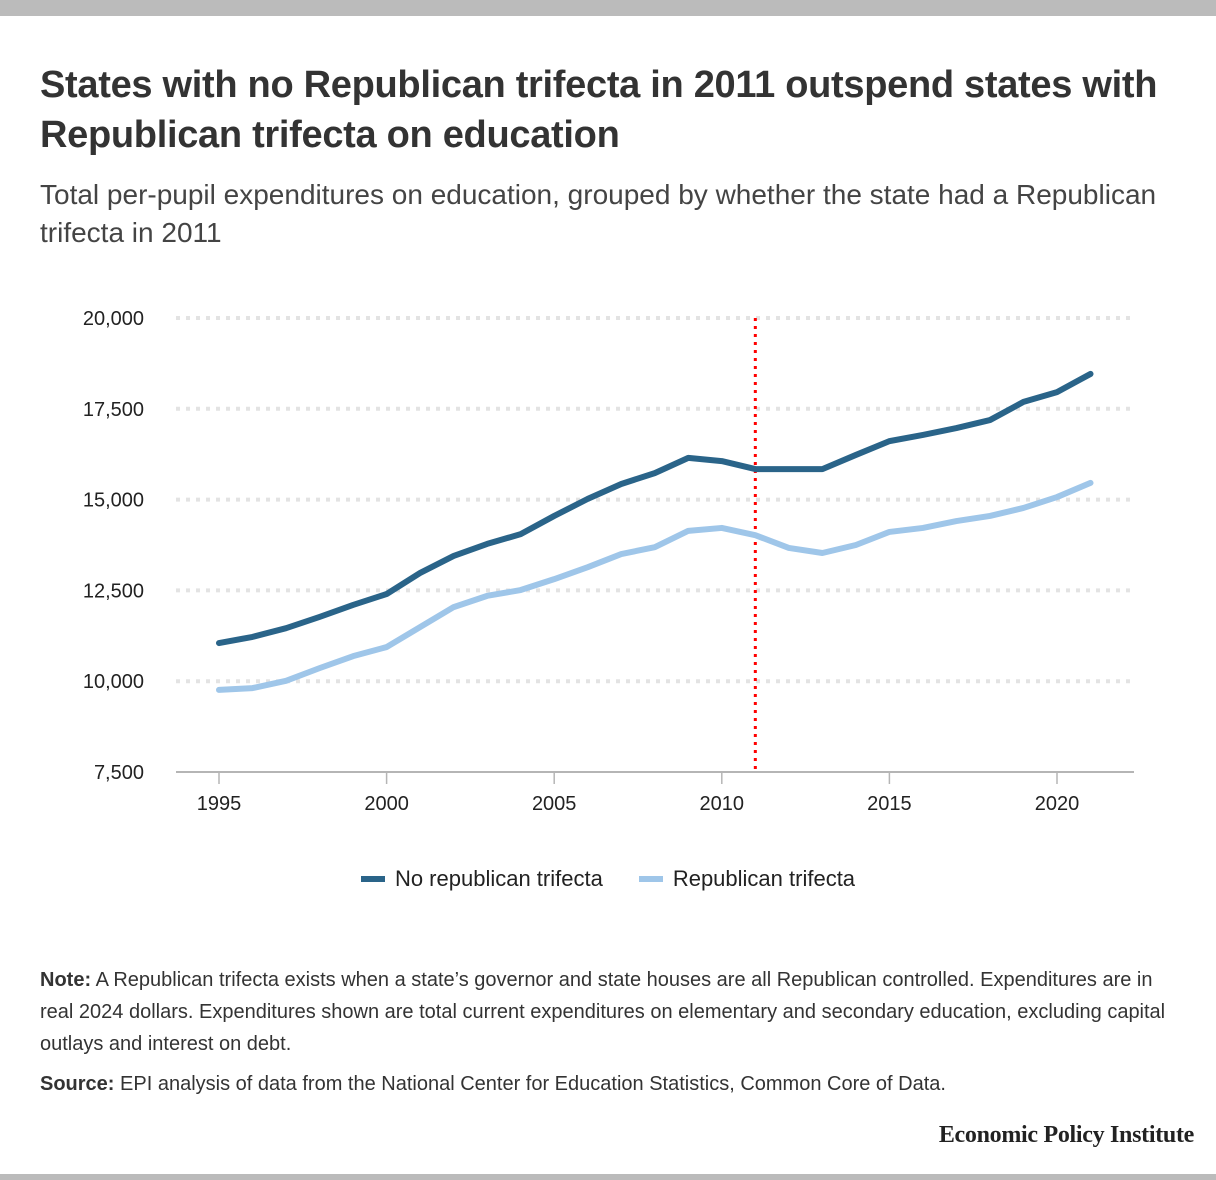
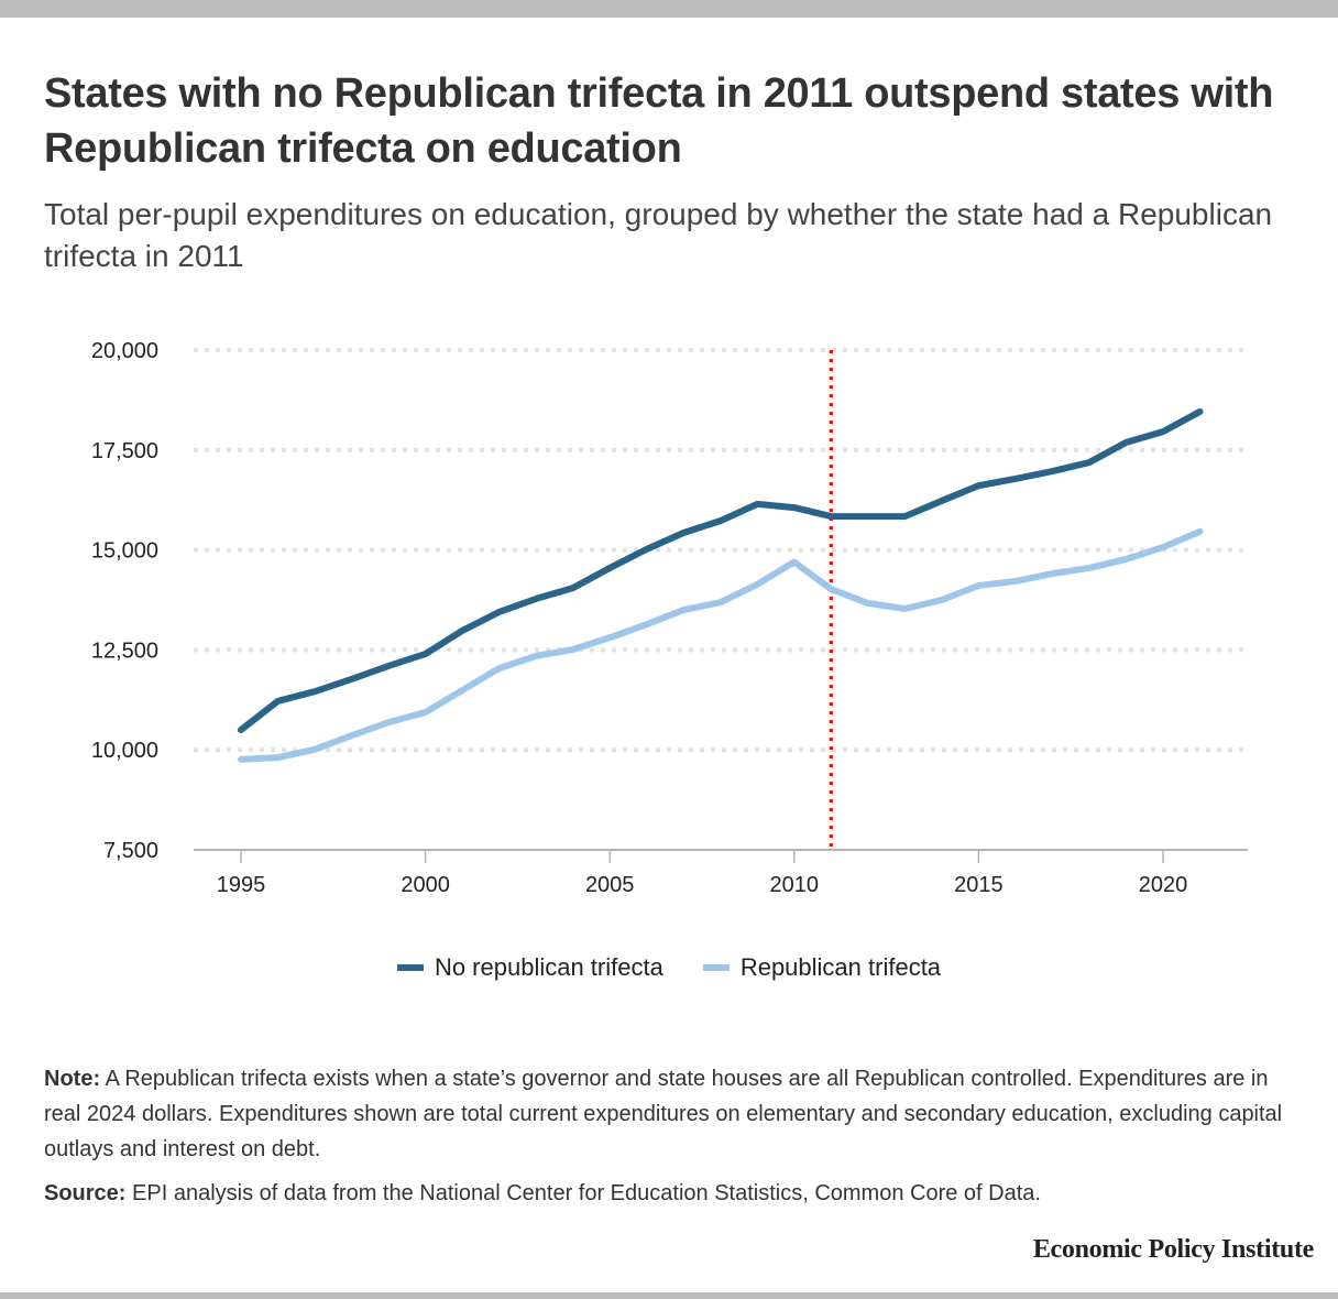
No republican trifecta/1995: 11000 -> 10500
Republican trifecta/2010: 14200 -> 14700
